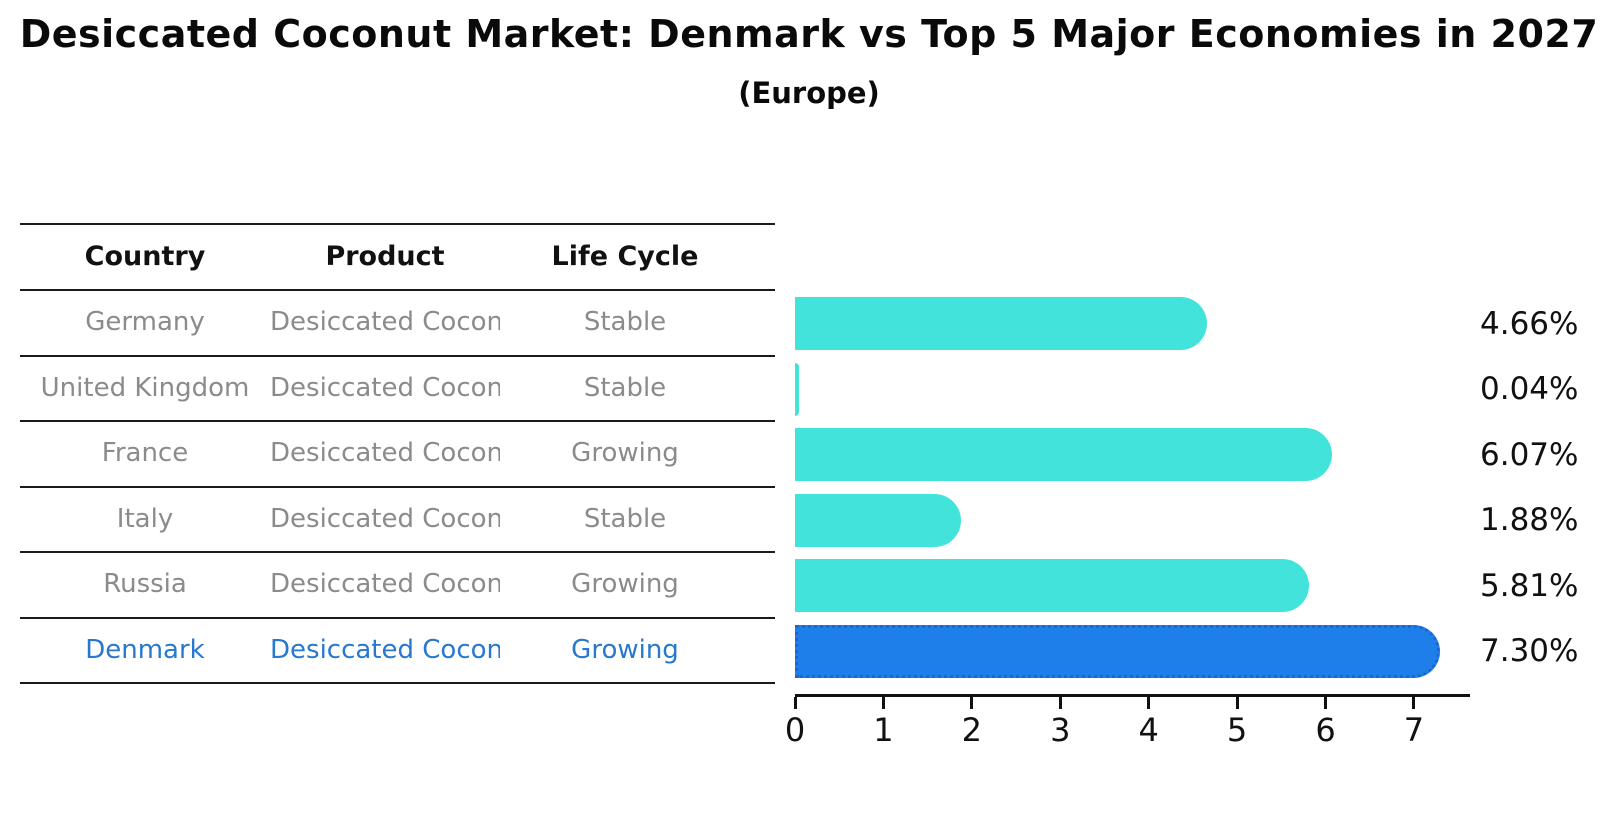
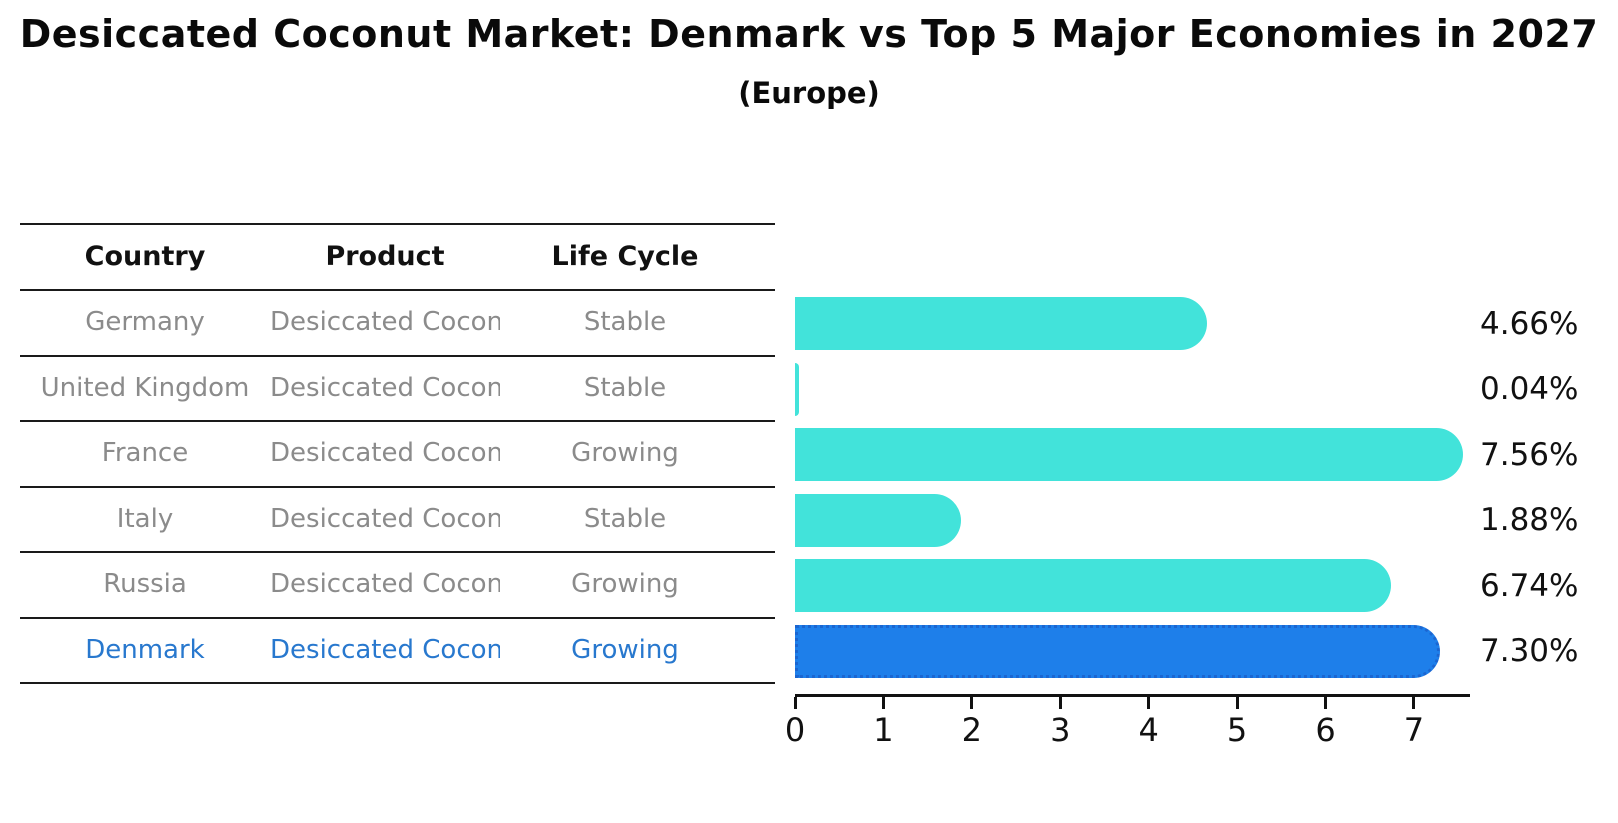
France: 6.07% -> 7.56%
Russia: 5.81% -> 6.74%
